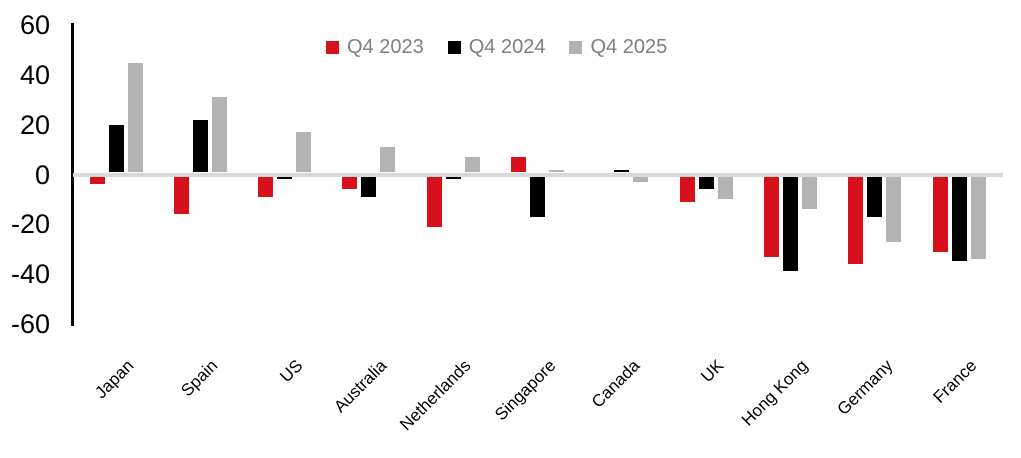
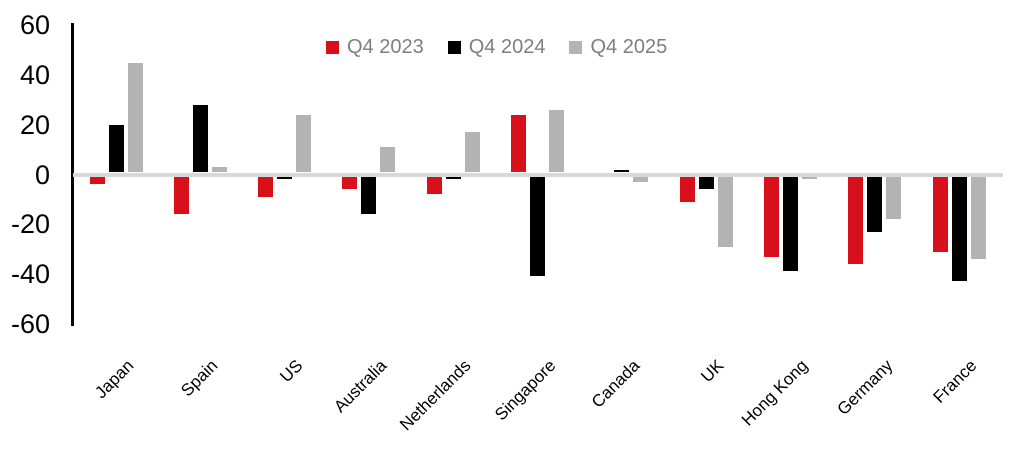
Q4 2024/Spain: 22 -> 28
Q4 2025/Spain: 31 -> 3
Q4 2025/US: 17 -> 24
Q4 2024/Australia: -9 -> -16
Q4 2023/Netherlands: -21 -> -8
Q4 2025/Netherlands: 7 -> 17
Q4 2023/Singapore: 7 -> 24
Q4 2024/Singapore: -17 -> -41
Q4 2025/Singapore: 2 -> 26
Q4 2025/UK: -10 -> -29
Q4 2025/Hong Kong: -14 -> -2
Q4 2024/Germany: -17 -> -23
Q4 2025/Germany: -27 -> -18
Q4 2024/France: -35 -> -43
